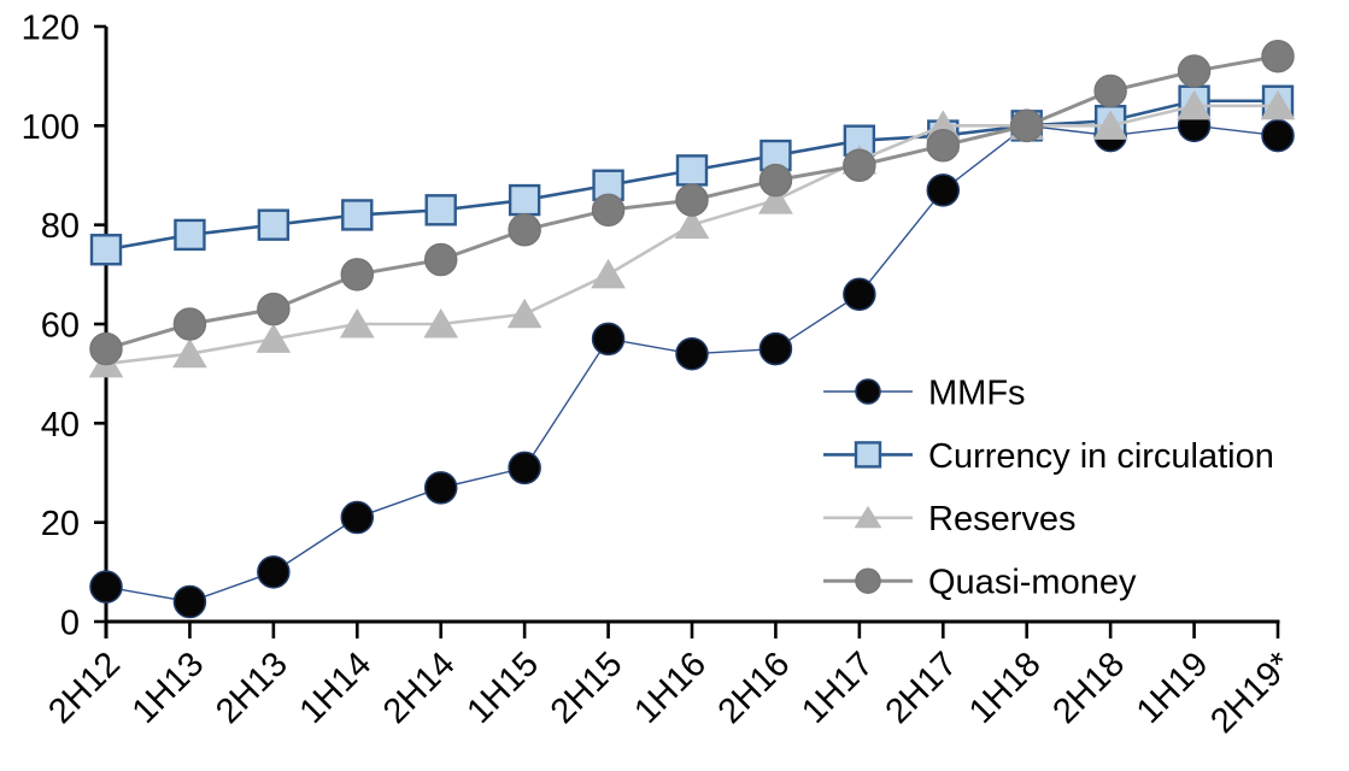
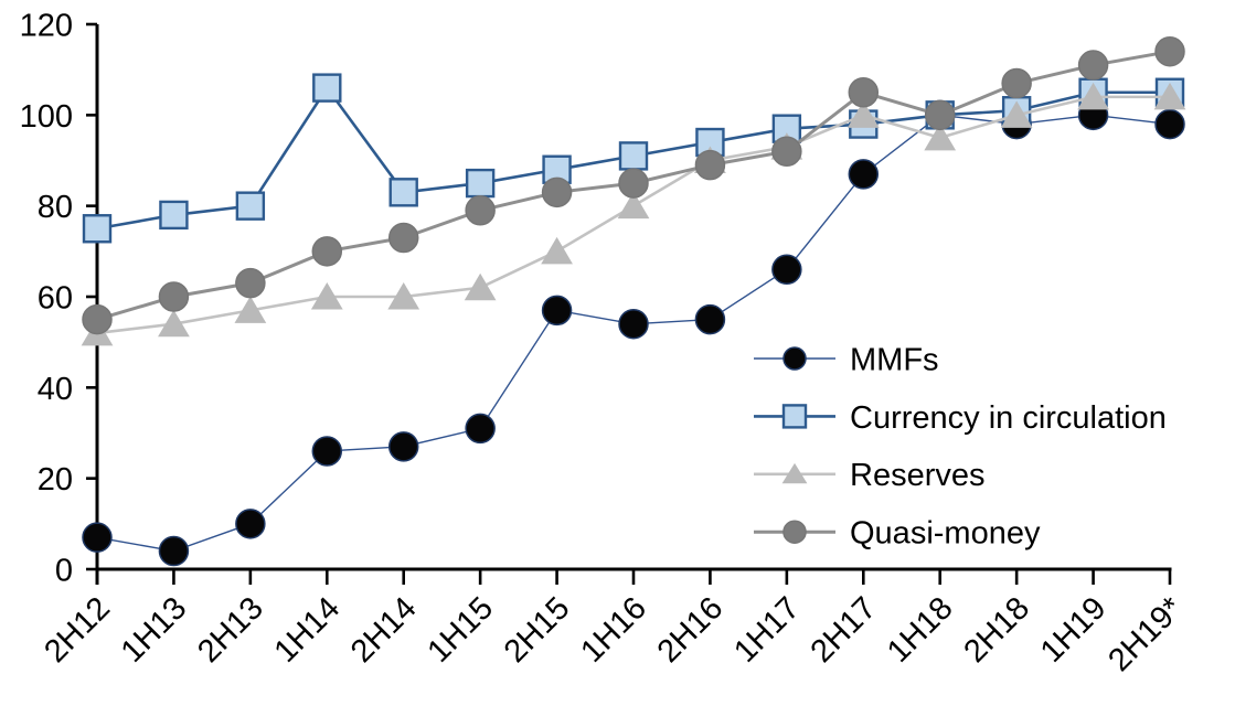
MMFs/1H14: 21 -> 26
Currency in circulation/1H14: 82 -> 106
Reserves/2H16: 85 -> 90
Quasi-money/2H17: 96 -> 105
Reserves/1H18: 100 -> 95
